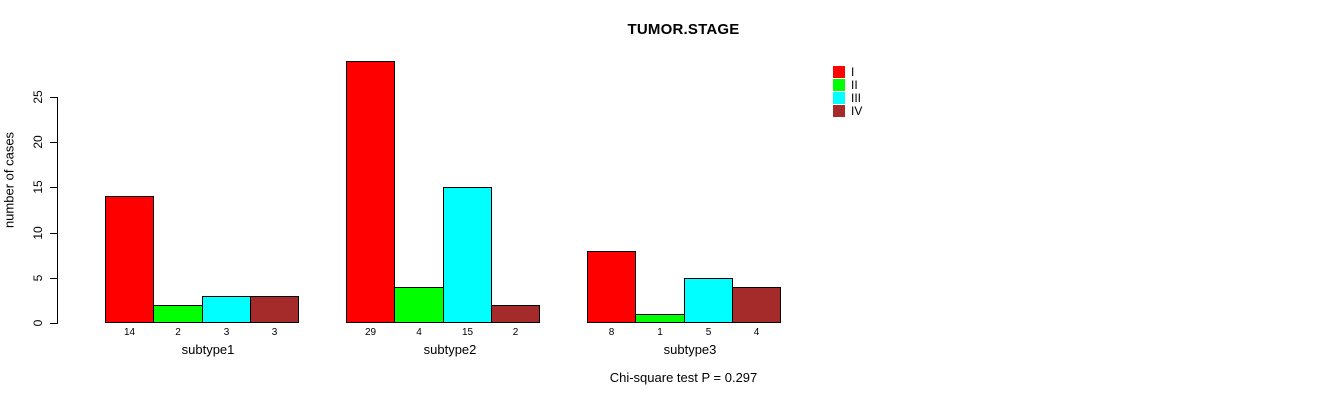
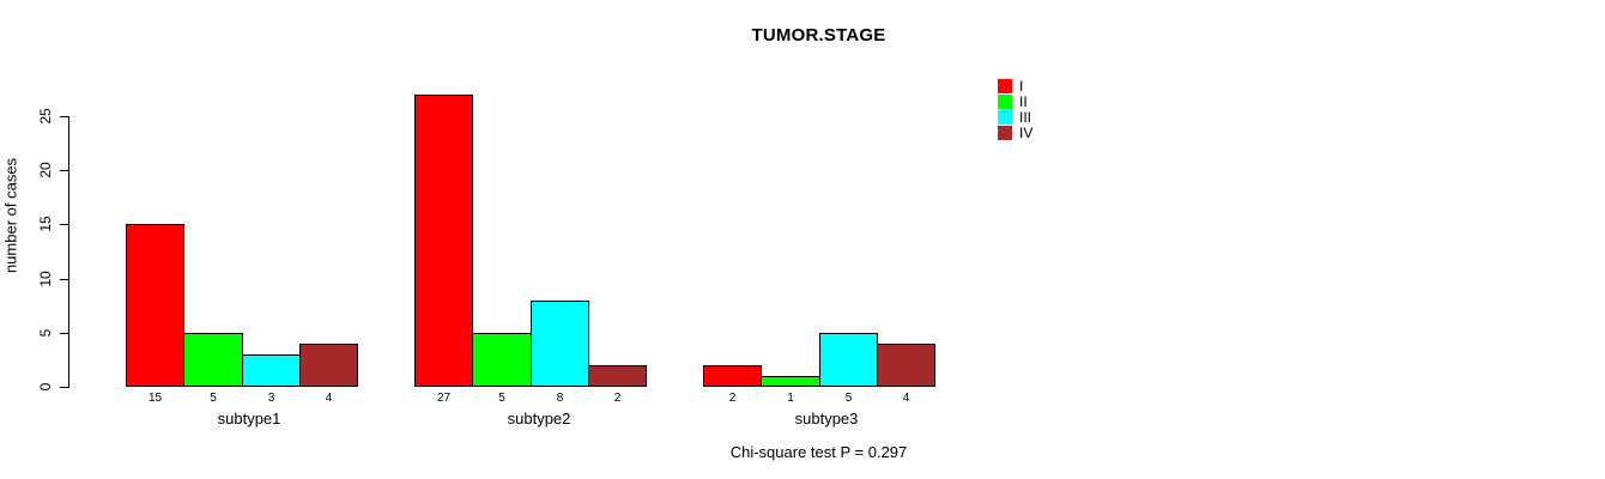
I/subtype1: 14 -> 15
II/subtype1: 2 -> 5
IV/subtype1: 3 -> 4
I/subtype2: 29 -> 27
II/subtype2: 4 -> 5
III/subtype2: 15 -> 8
I/subtype3: 8 -> 2
